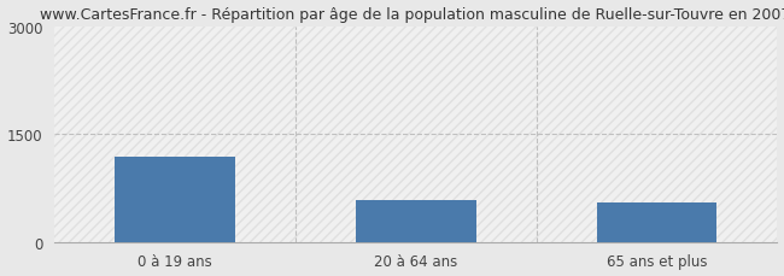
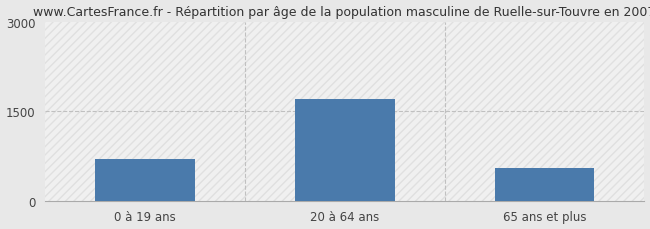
0 à 19 ans: 1180 -> 700
20 à 64 ans: 580 -> 1700
